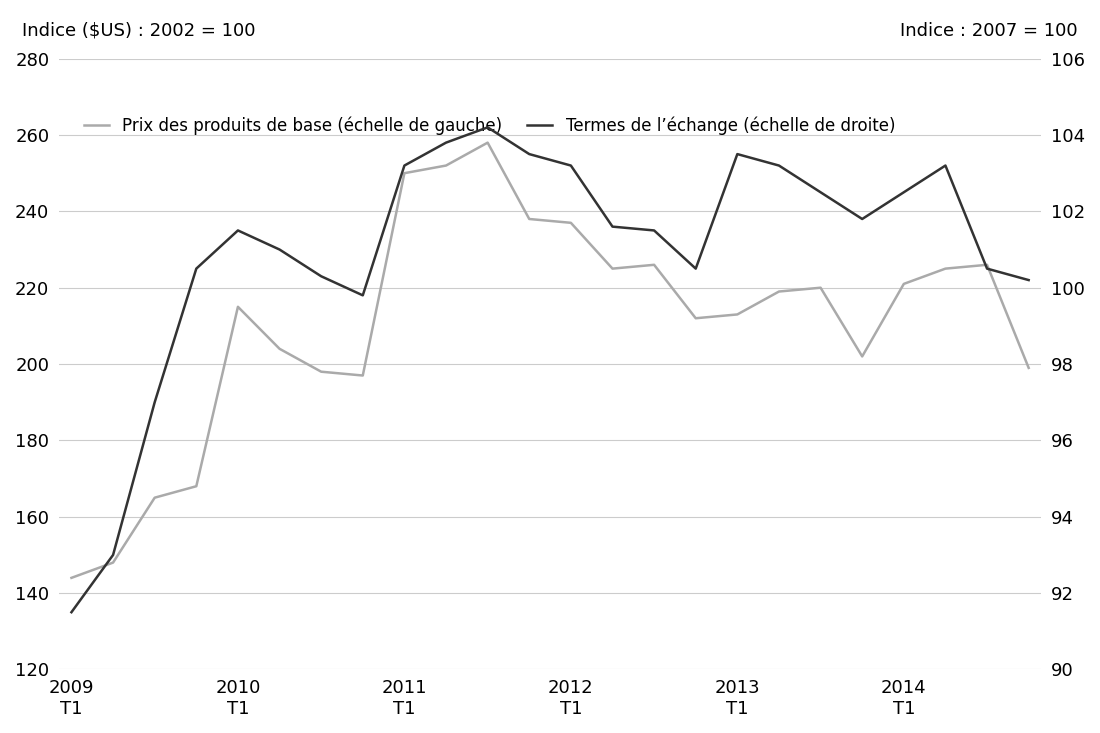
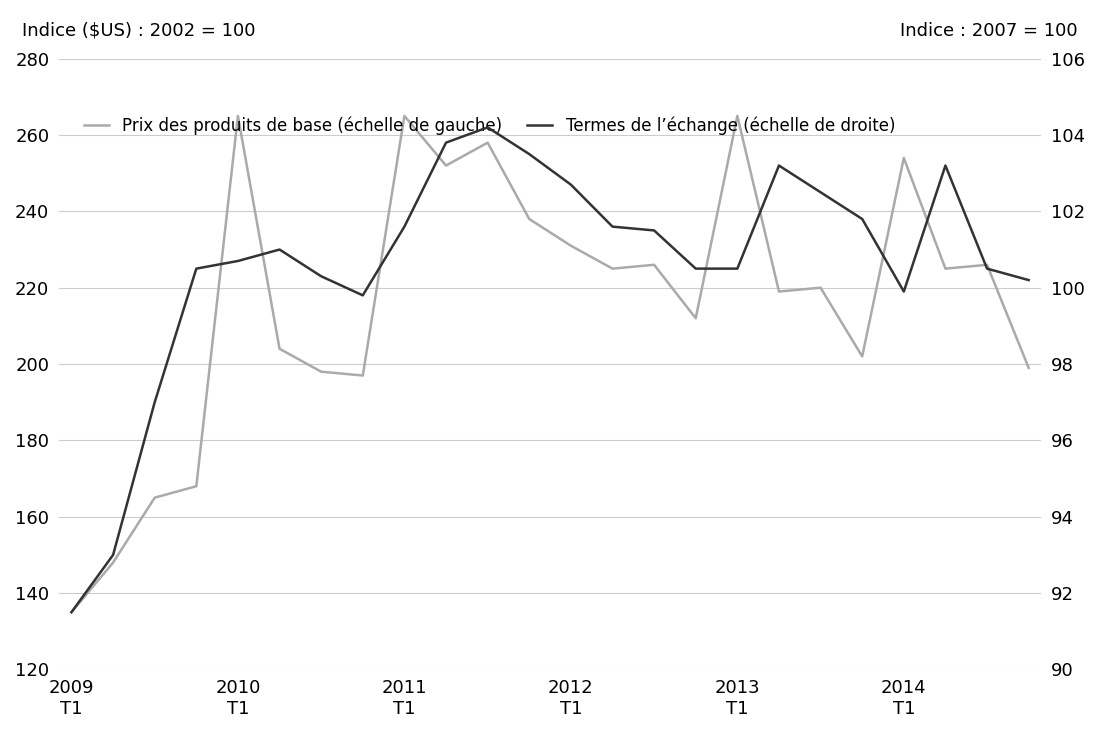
Prix des produits de base (échelle de gauche)/2009 T1: 144 -> 135
Prix des produits de base (échelle de gauche)/2010 T1: 215 -> 265
Termes de l’échange (échelle de droite)/2010 T1: 101.5 -> 100.7
Prix des produits de base (échelle de gauche)/2011 T1: 250 -> 265
Termes de l’échange (échelle de droite)/2011 T1: 103.2 -> 101.6
Prix des produits de base (échelle de gauche)/2012 T1: 237 -> 231
Termes de l’échange (échelle de droite)/2012 T1: 103.2 -> 102.7
Prix des produits de base (échelle de gauche)/2013 T1: 213 -> 265
Termes de l’échange (échelle de droite)/2013 T1: 103.5 -> 100.5
Prix des produits de base (échelle de gauche)/2014 T1: 221 -> 254
Termes de l’échange (échelle de droite)/2014 T1: 102.5 -> 99.9
